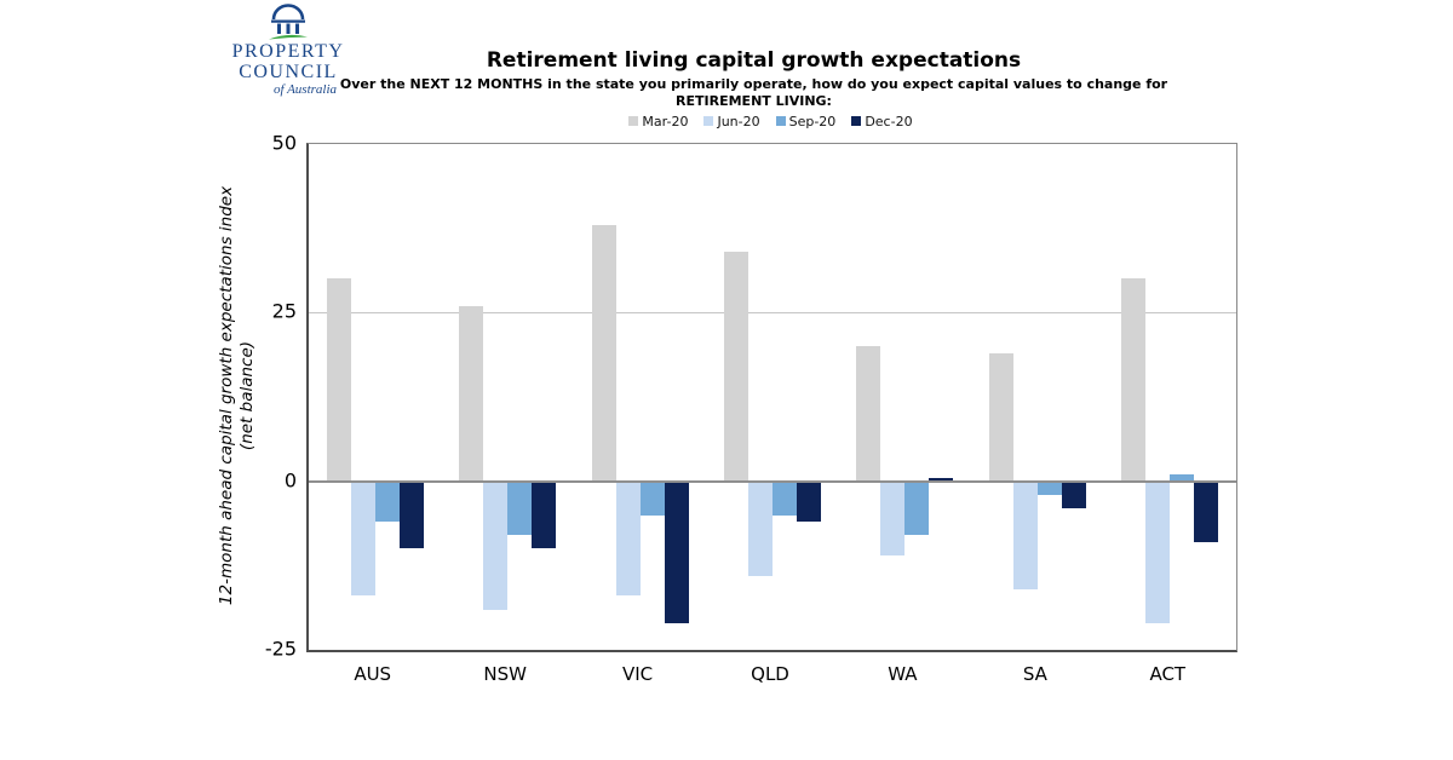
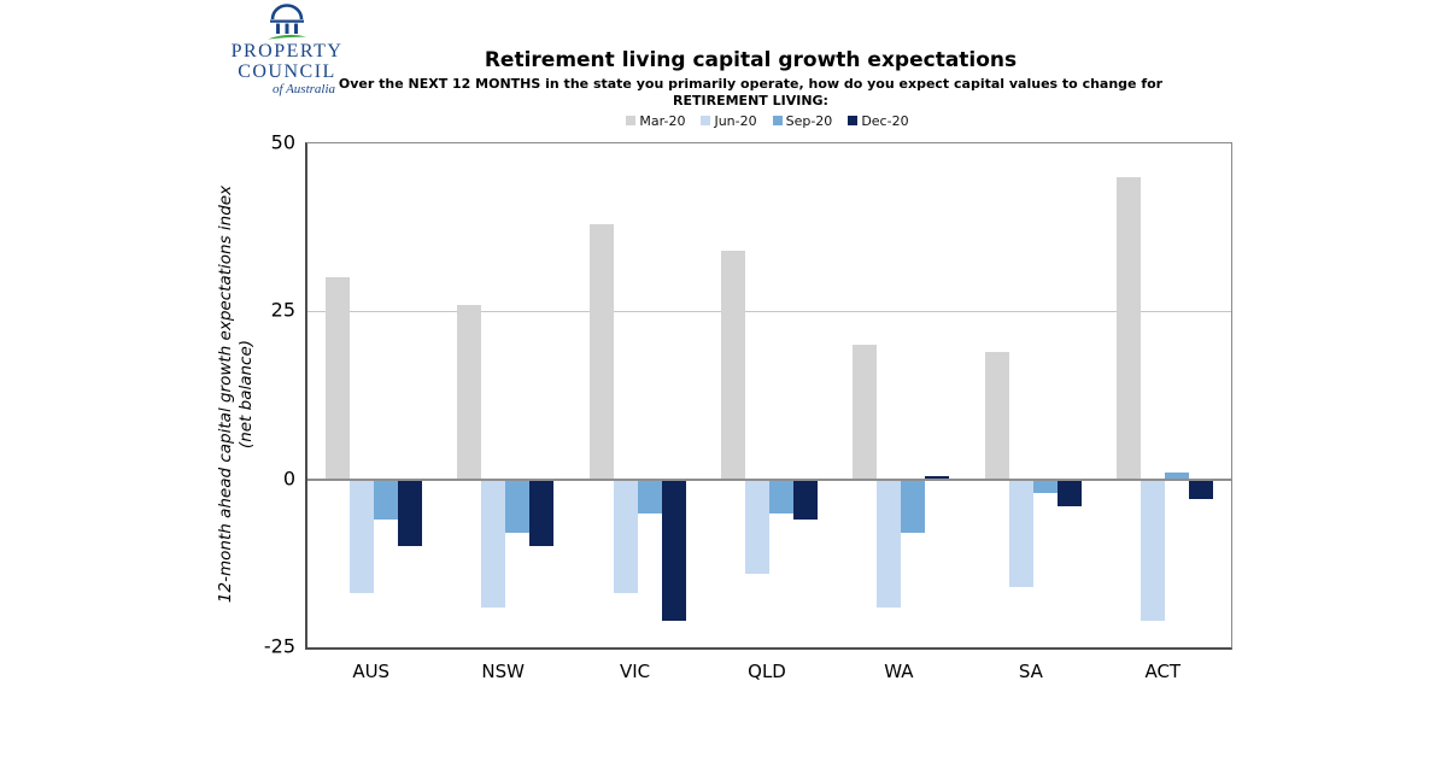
Jun-20/WA: -11 -> -19
Mar-20/ACT: 30 -> 45
Dec-20/ACT: -9 -> -3
